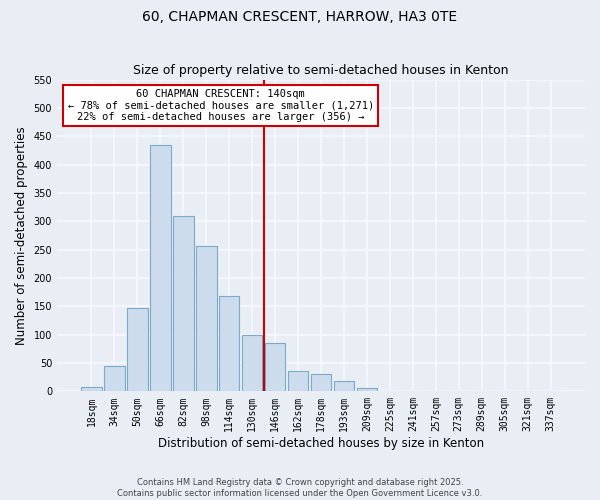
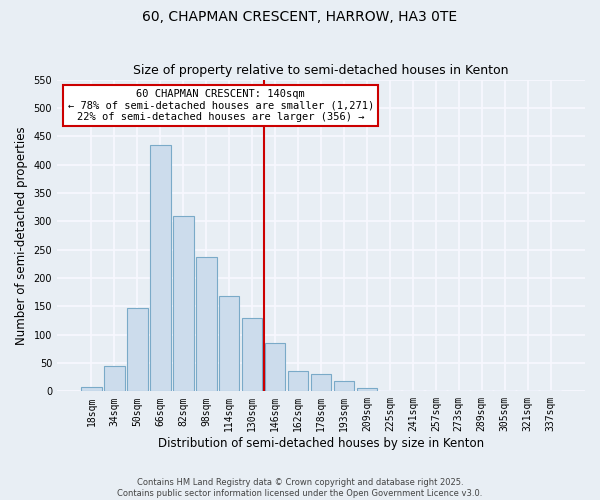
98sqm: 256 -> 237
130sqm: 100 -> 130
